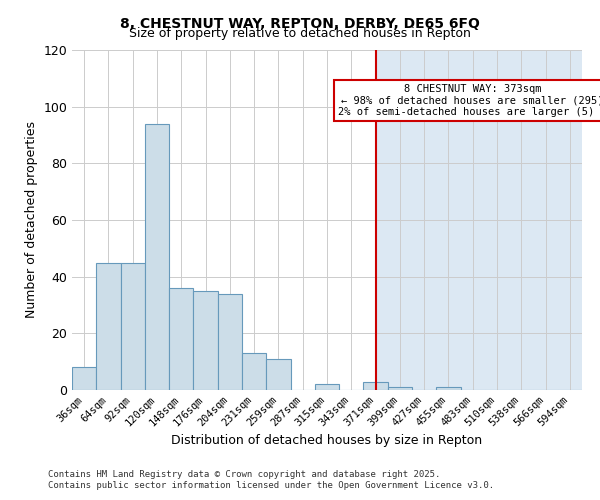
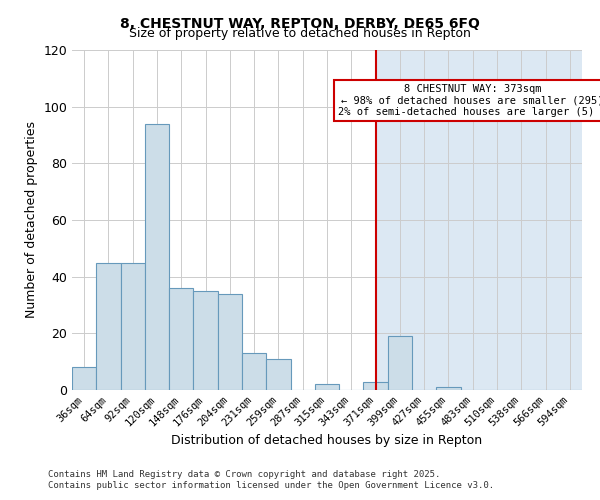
399sqm: 1 -> 19
